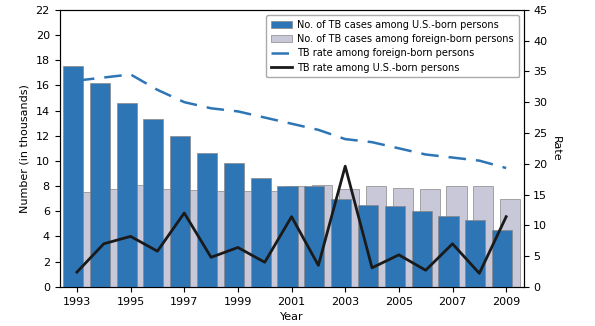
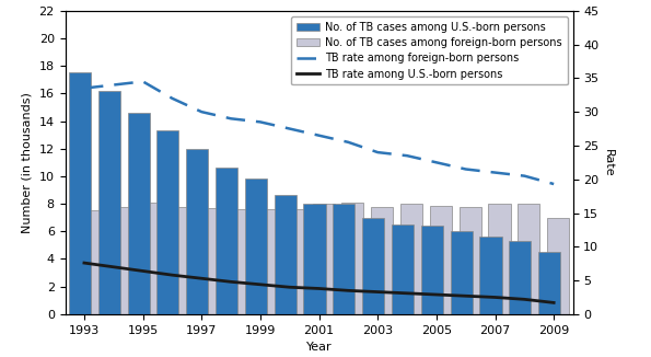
TB rate among U.S.-born persons/1993: 2.4 -> 7.6
TB rate among U.S.-born persons/1995: 8.2 -> 6.4
TB rate among U.S.-born persons/1997: 12.0 -> 5.3
TB rate among U.S.-born persons/1999: 6.4 -> 4.4
TB rate among U.S.-born persons/2001: 11.4 -> 3.8
TB rate among U.S.-born persons/2003: 19.6 -> 3.3
TB rate among U.S.-born persons/2005: 5.2 -> 2.9
TB rate among U.S.-born persons/2007: 7.0 -> 2.5
TB rate among U.S.-born persons/2009: 11.4 -> 1.7
